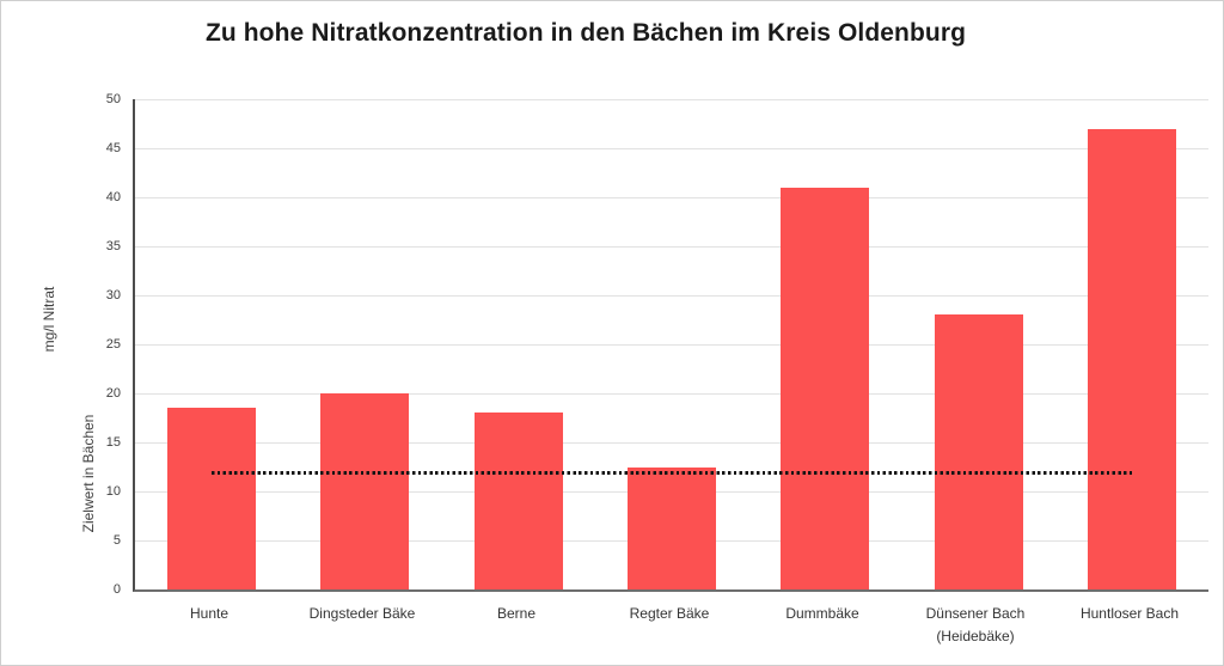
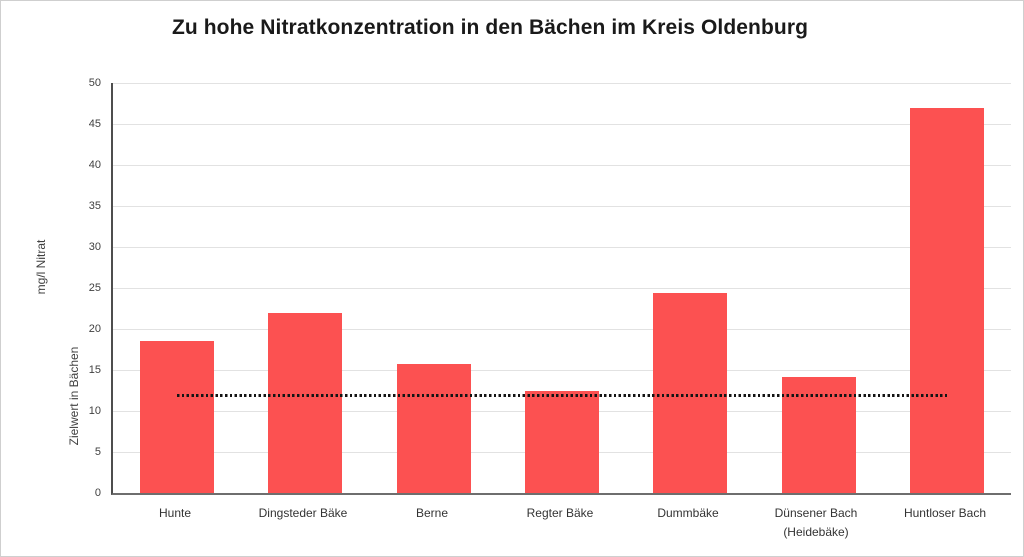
Dingsteder Bäke: 20 -> 22
Berne: 18 -> 16
Dummbäke: 41 -> 24
Dünsener Bach (Heidebäke): 28 -> 14
